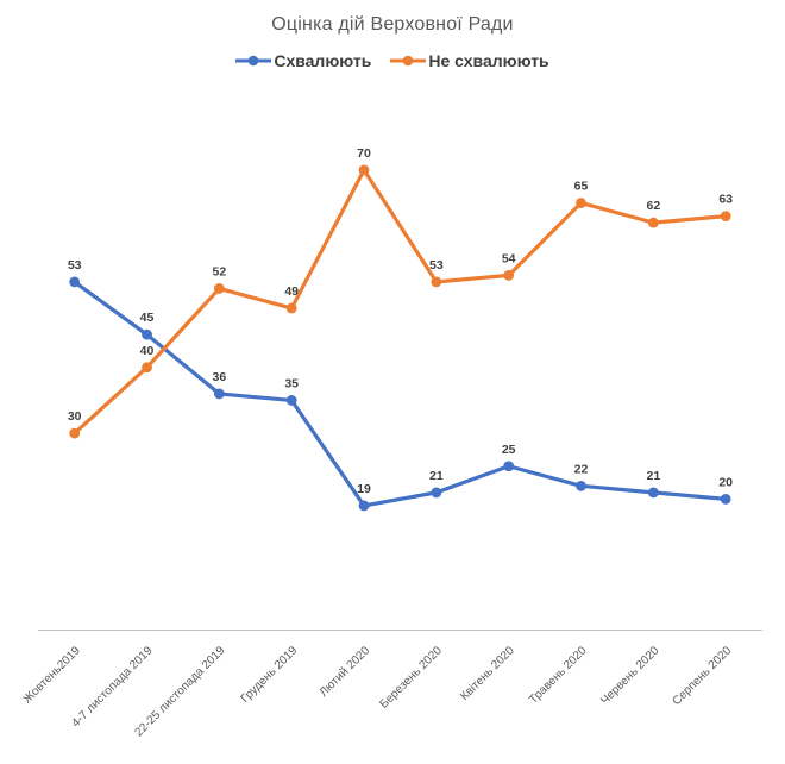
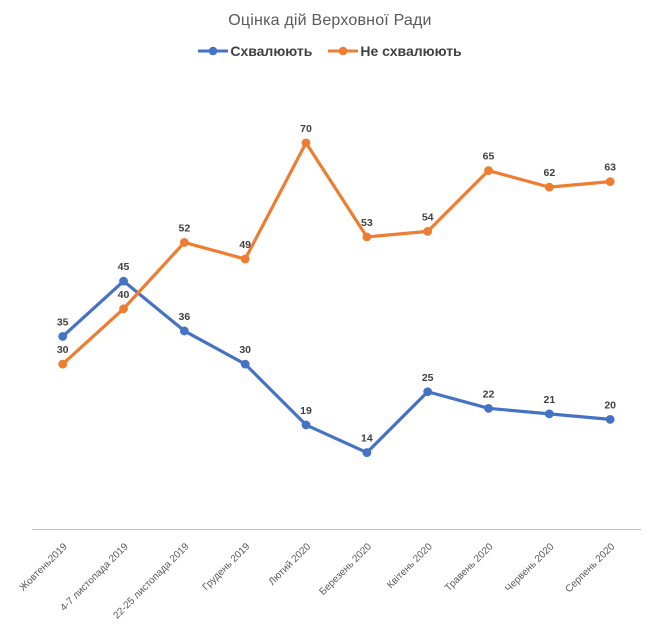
Схвалюють/Жовтень2019: 53 -> 35
Схвалюють/Грудень 2019: 35 -> 30
Схвалюють/Березень 2020: 21 -> 14
